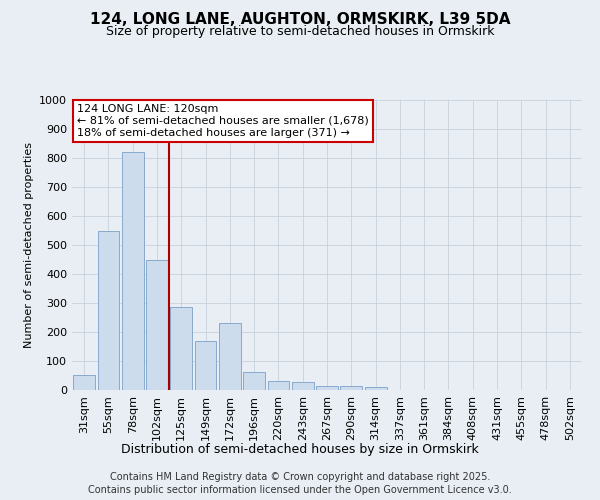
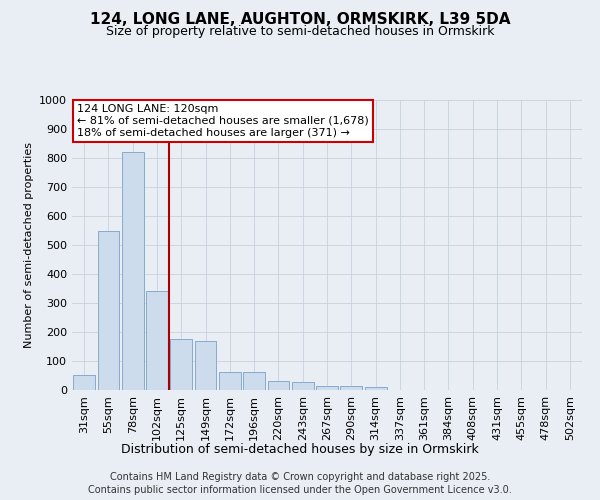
102sqm: 450 -> 340
125sqm: 285 -> 175
172sqm: 230 -> 63
